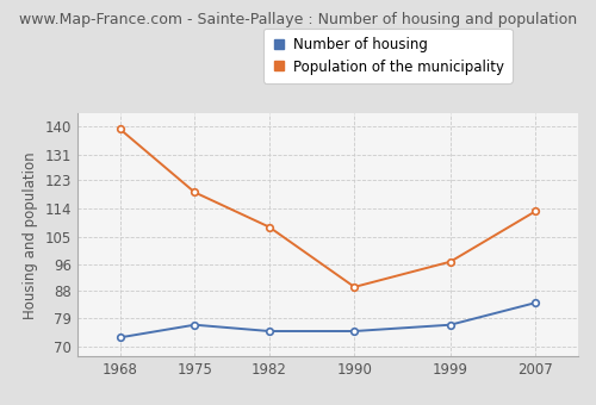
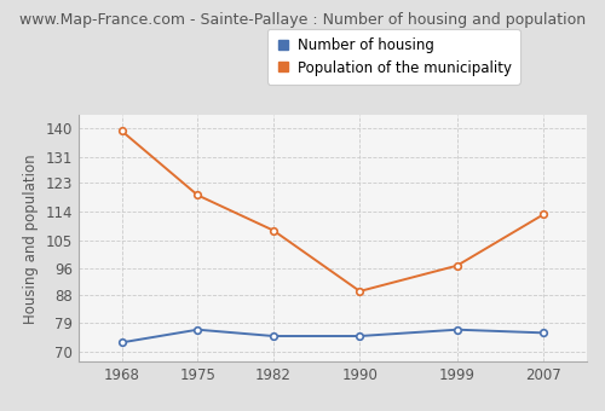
Number of housing/2007: 84 -> 76
